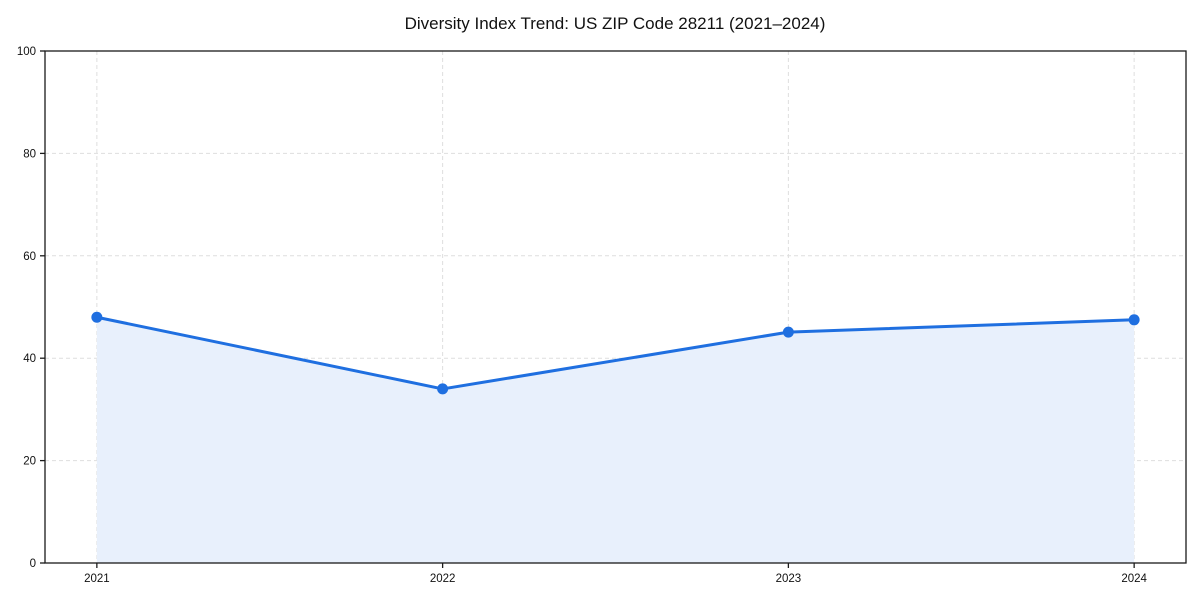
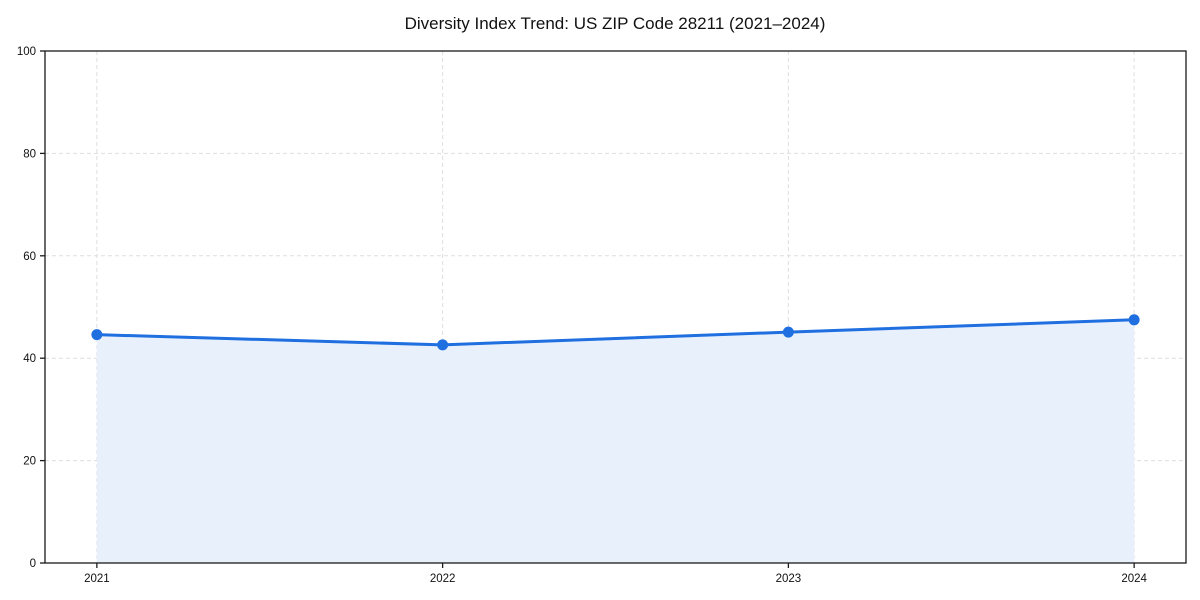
2021: 48 -> 45
2022: 34 -> 43
